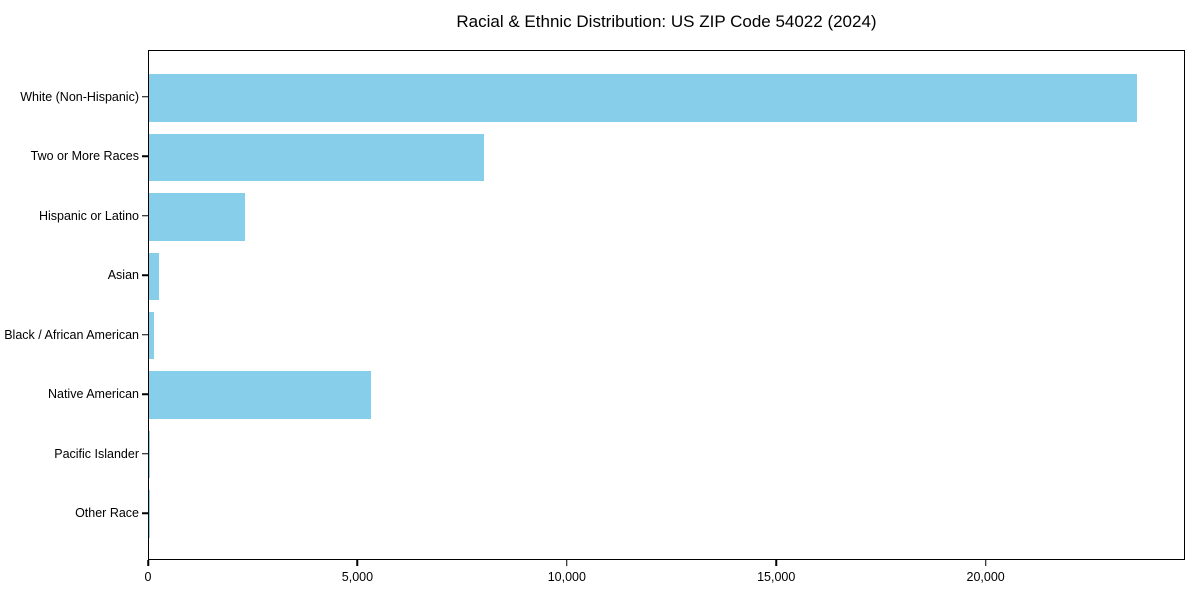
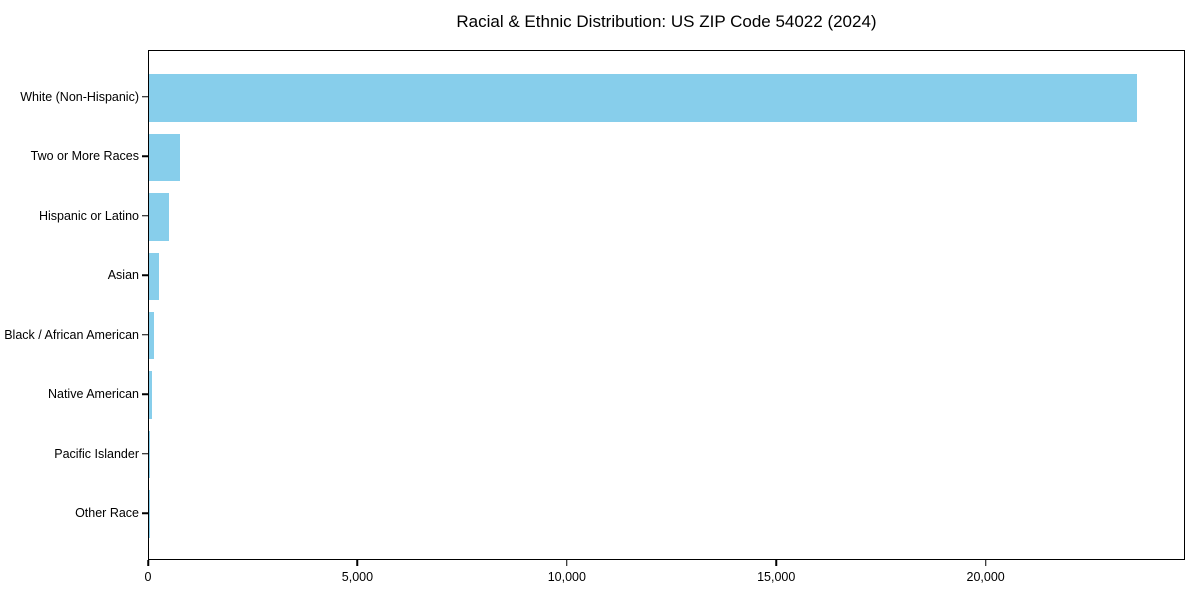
Two or More Races: 8000 -> 800
Hispanic or Latino: 2300 -> 500
Native American: 5300 -> 100
